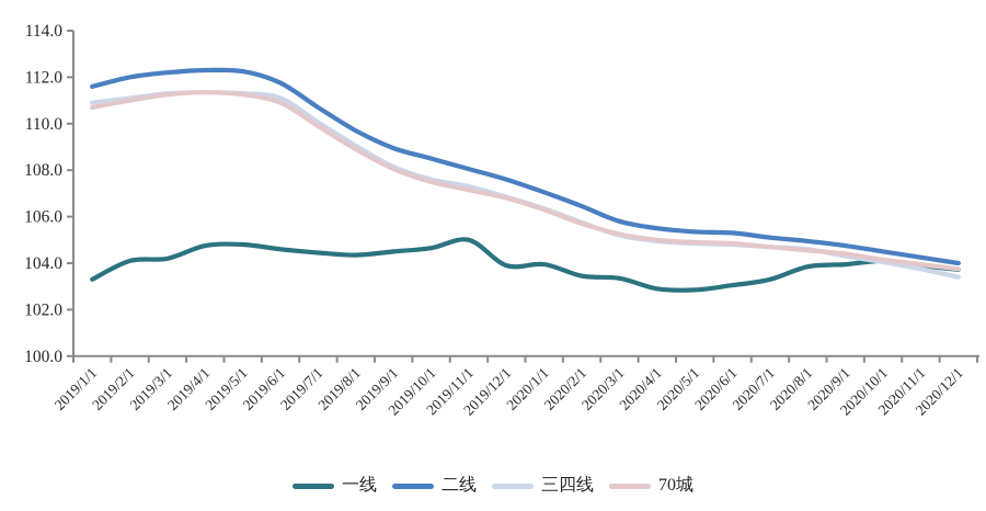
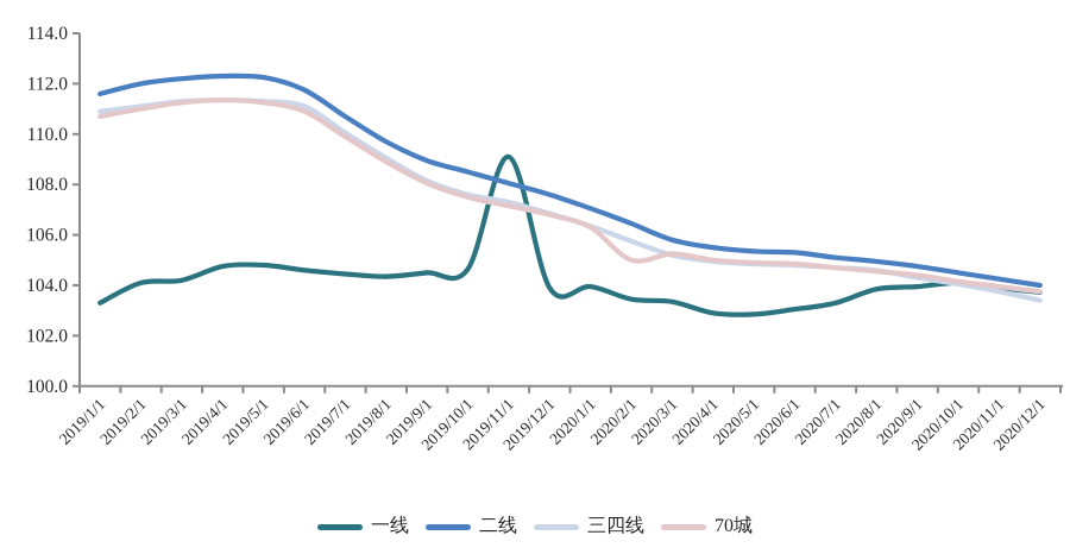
一线/2019/11/1: 105.0 -> 109.1
70城/2020/2/1: 105.7 -> 105.0
